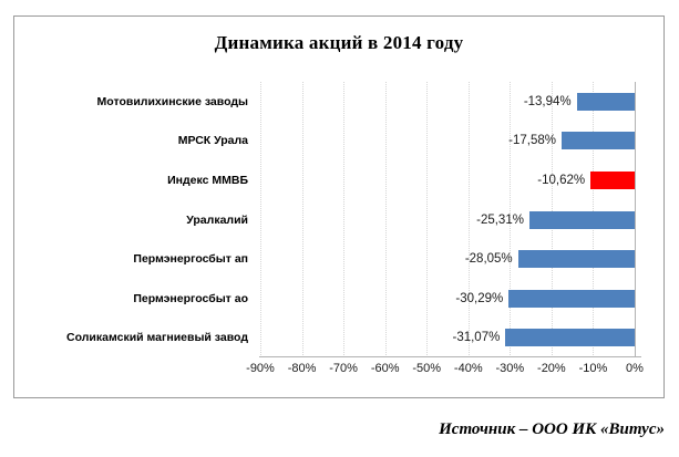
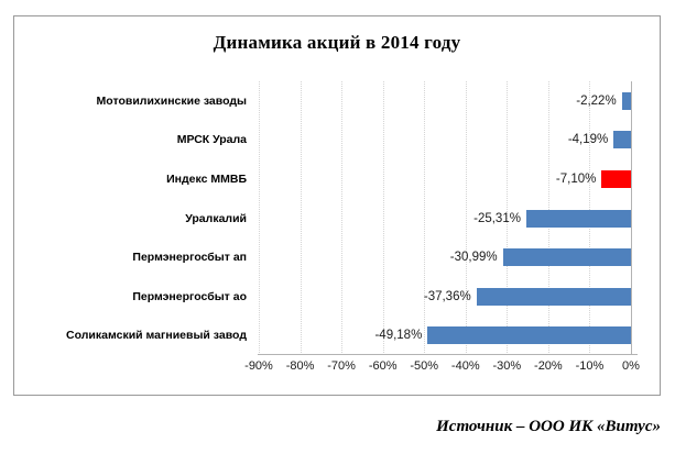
Мотовилихинские заводы: -13,94% -> -2,22%
МРСК Урала: -17,58% -> -4,19%
Индекс ММВБ: -10,62% -> -7,10%
Пермэнергосбыт ап: -28,05% -> -30,99%
Пермэнергосбыт ао: -30,29% -> -37,36%
Соликамский магниевый завод: -31,07% -> -49,18%
